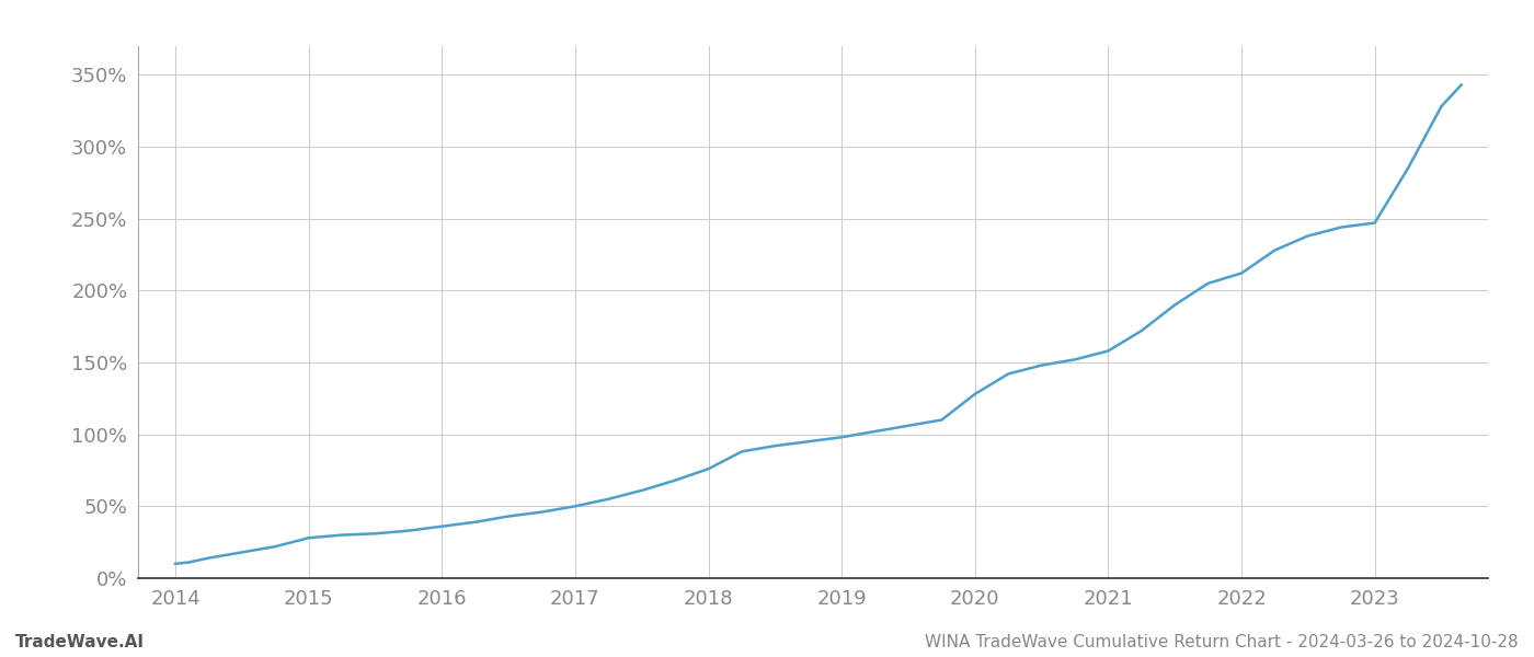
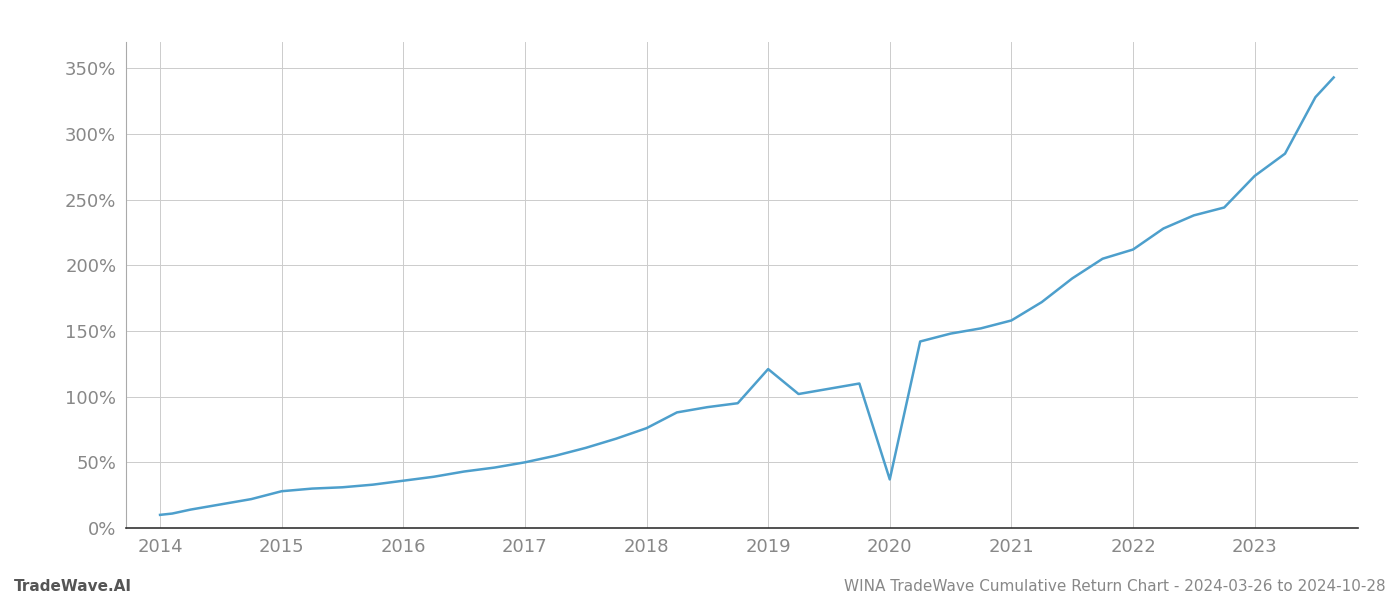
2019: 98% -> 121%
2020: 128% -> 37%
2023: 247% -> 268%
